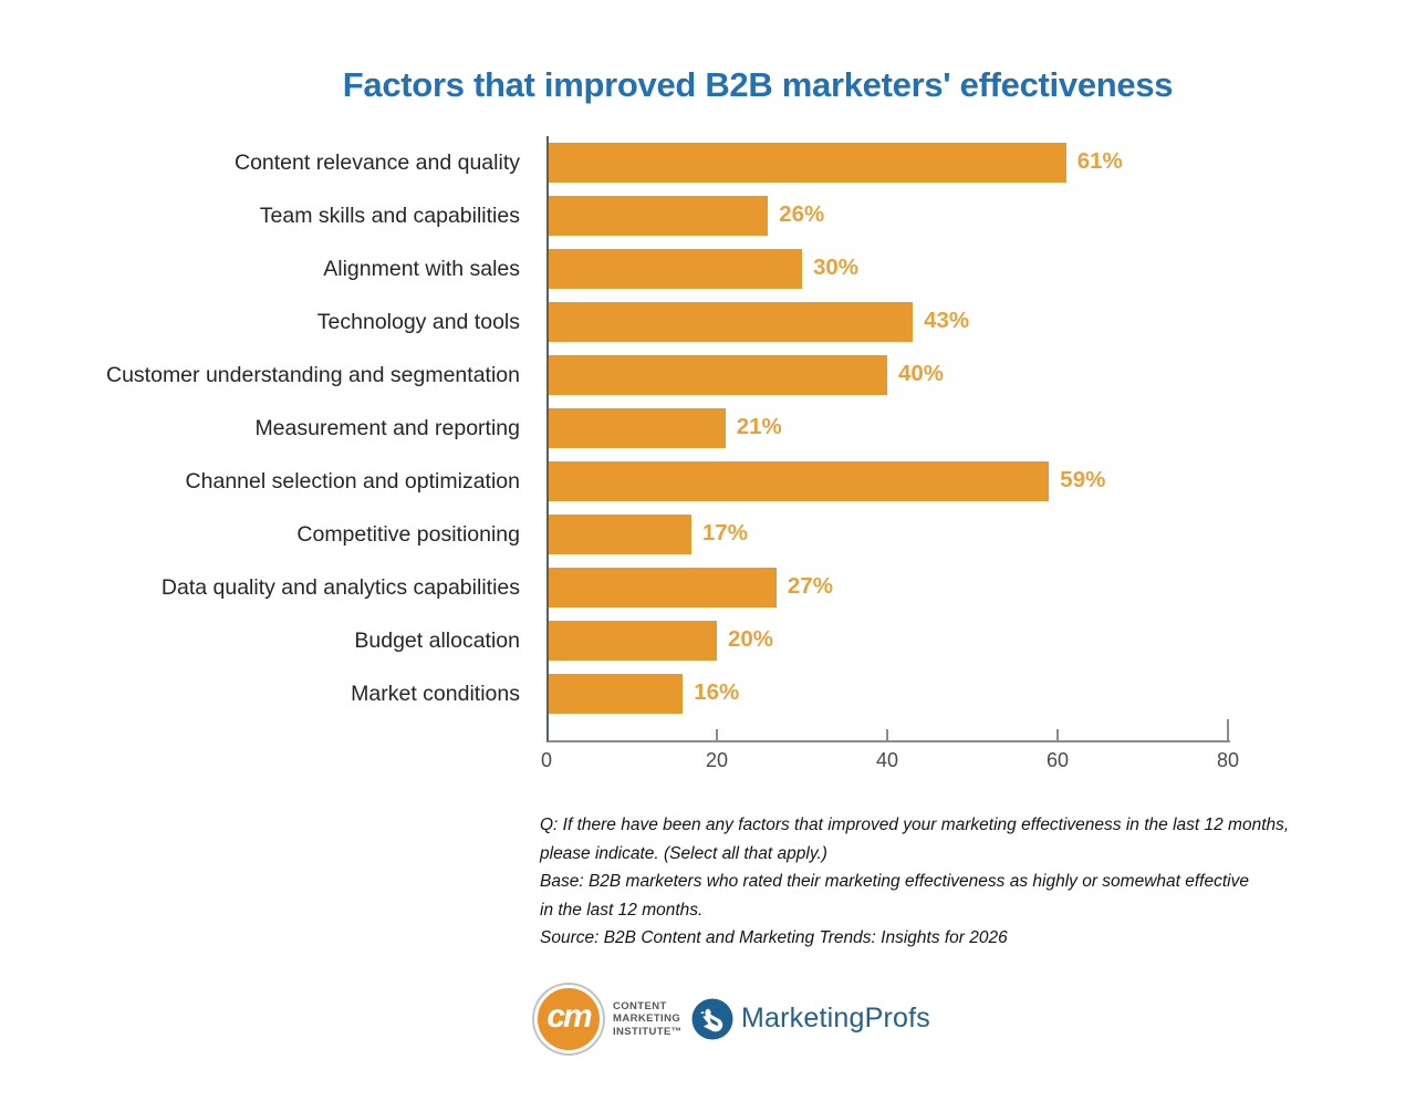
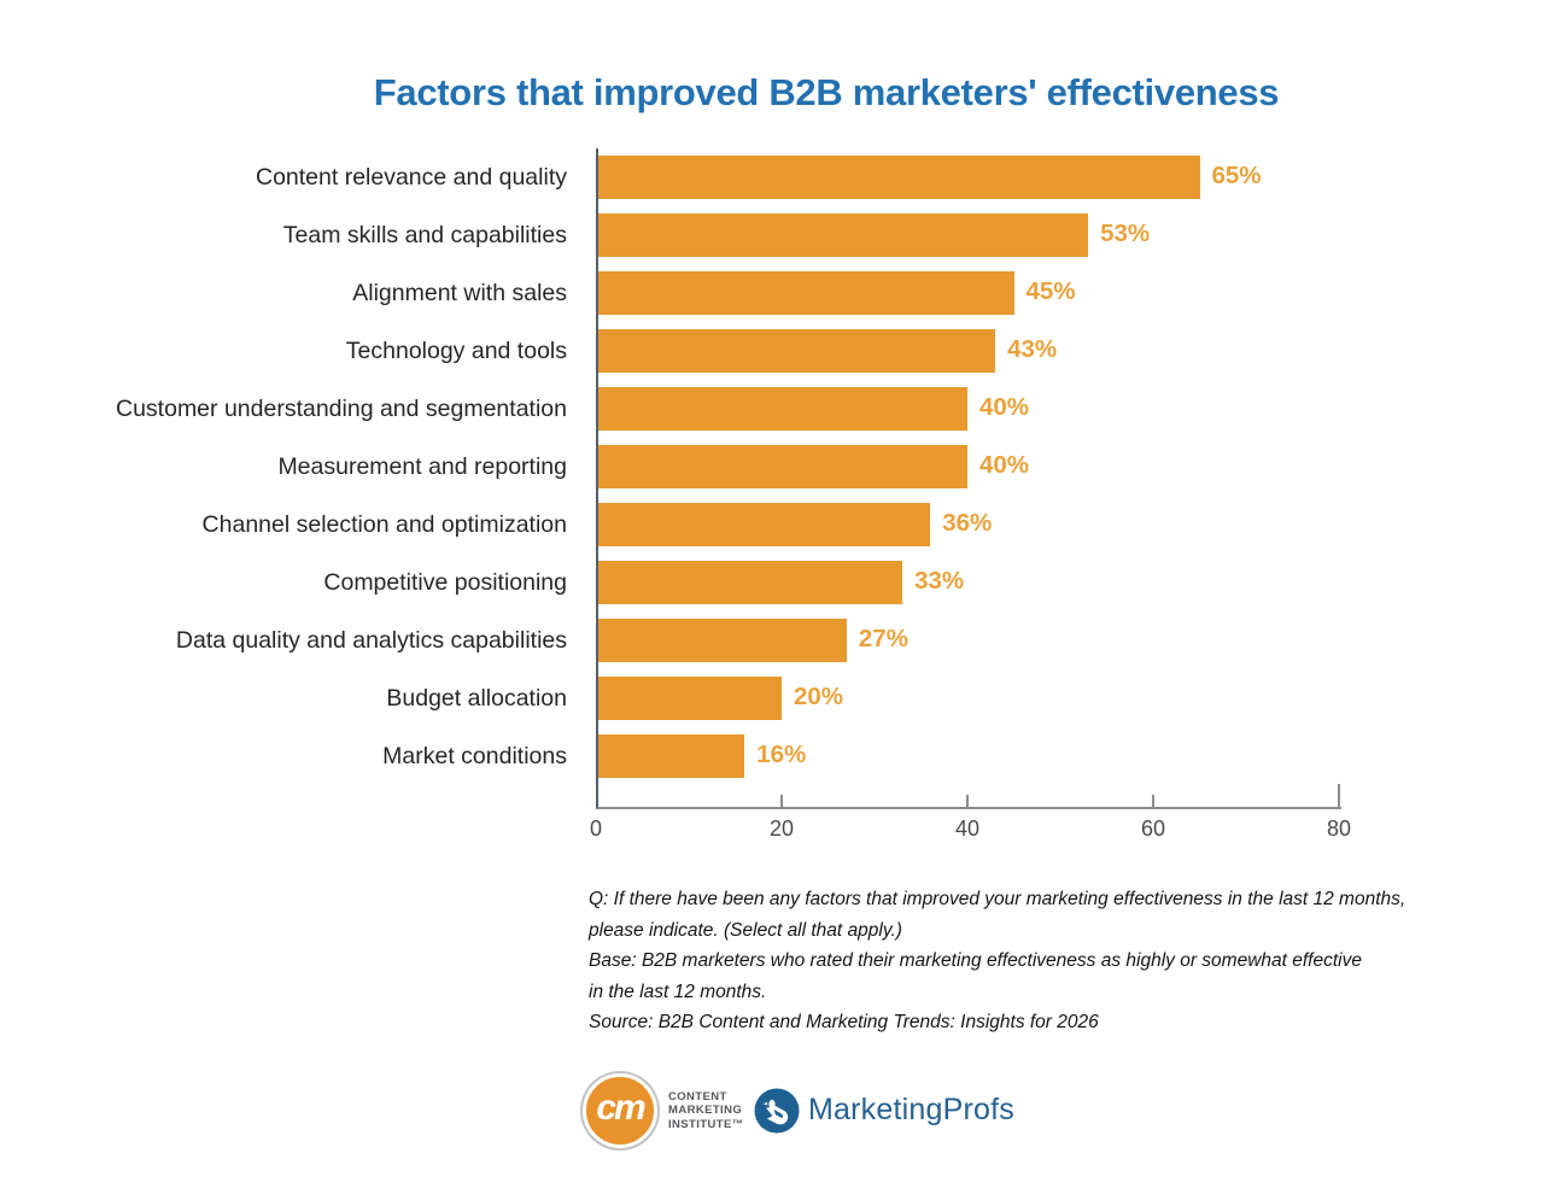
Content relevance and quality: 61% -> 65%
Team skills and capabilities: 26% -> 53%
Alignment with sales: 30% -> 45%
Measurement and reporting: 21% -> 40%
Channel selection and optimization: 59% -> 36%
Competitive positioning: 17% -> 33%
